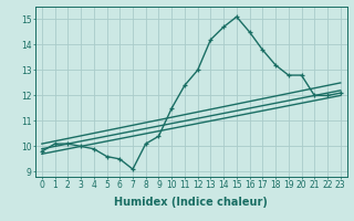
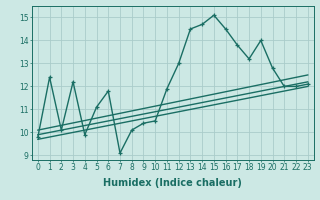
1: 10.1 -> 12.4
3: 10.0 -> 12.2
5: 9.6 -> 11.1
6: 9.5 -> 11.8
10: 11.5 -> 10.5
11: 12.4 -> 11.9
13: 14.2 -> 14.5
19: 12.8 -> 14.0
